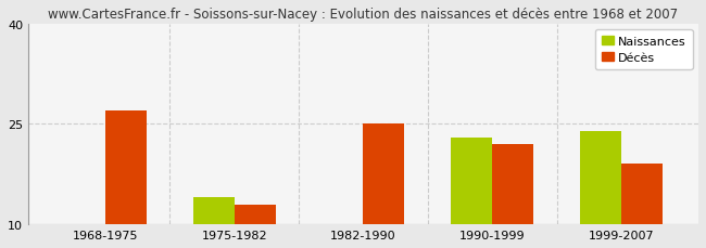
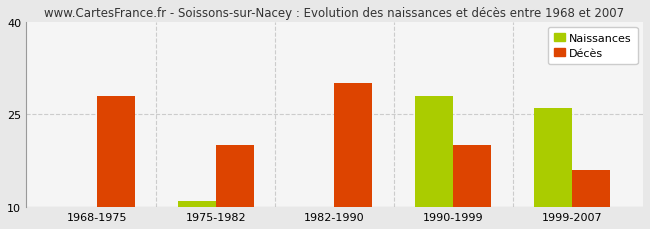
Décès/1968-1975: 27 -> 28
Naissances/1975-1982: 14 -> 11
Décès/1975-1982: 13 -> 20
Décès/1982-1990: 25 -> 30
Naissances/1990-1999: 23 -> 28
Décès/1990-1999: 22 -> 20
Naissances/1999-2007: 24 -> 26
Décès/1999-2007: 19 -> 16
